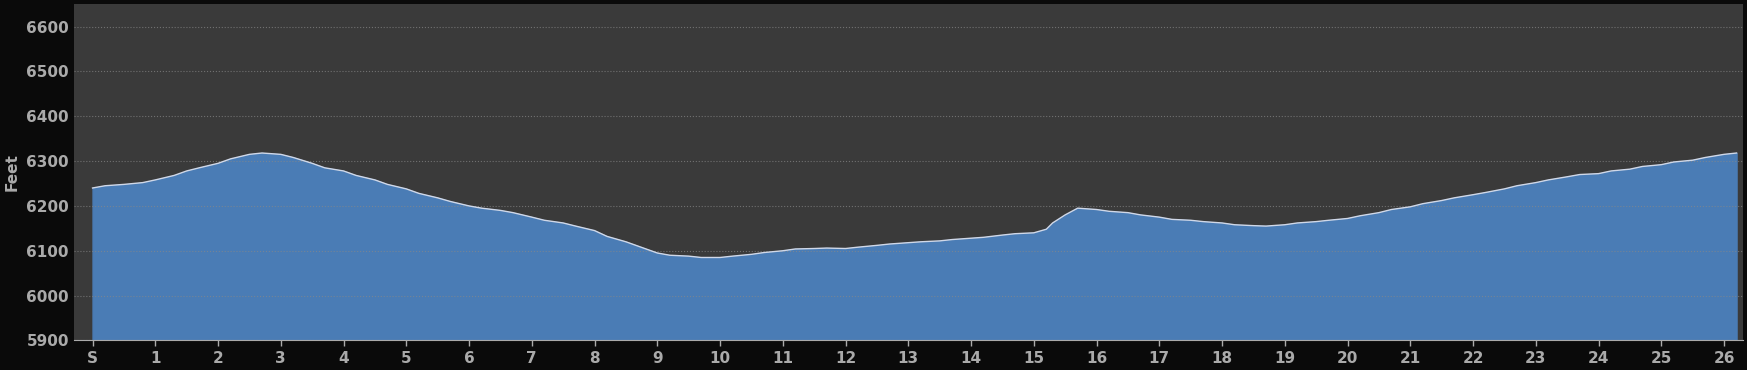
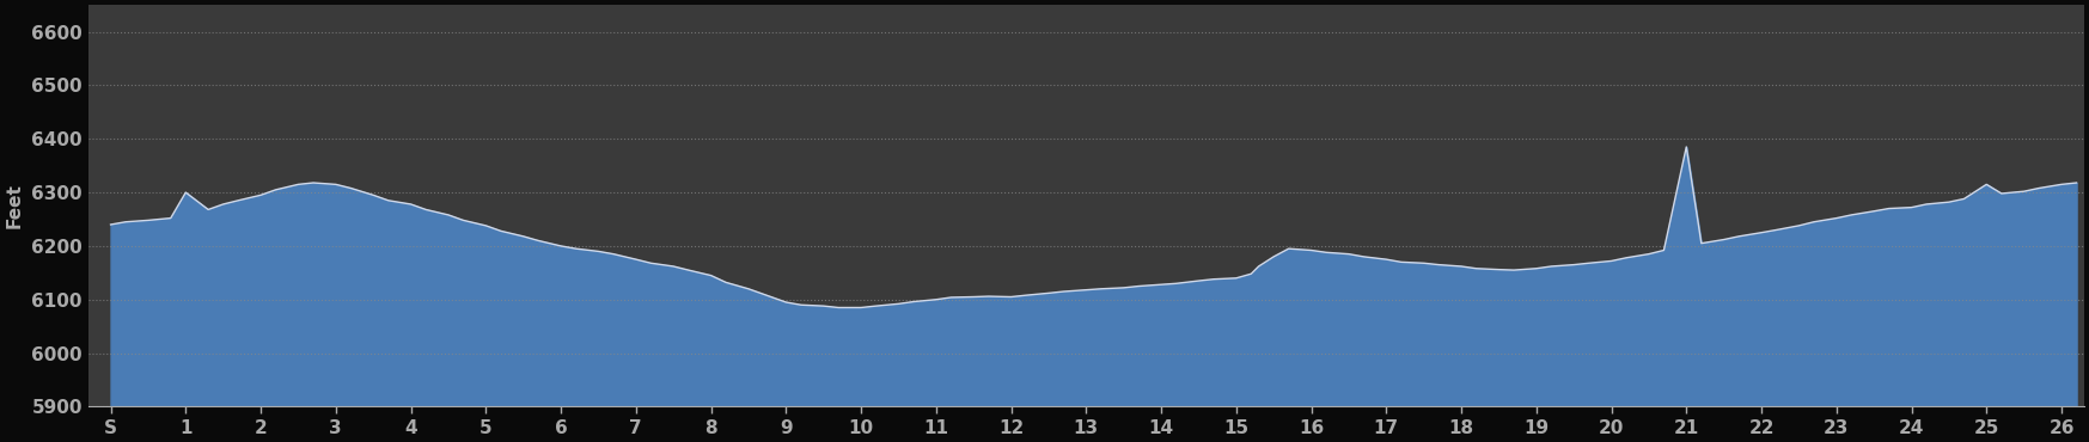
1: 6258 -> 6300
21: 6198 -> 6385
25: 6292 -> 6315
